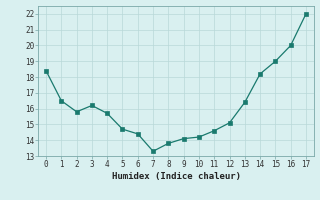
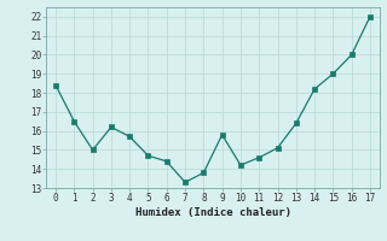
2: 15.8 -> 15.0
9: 14.1 -> 15.8
